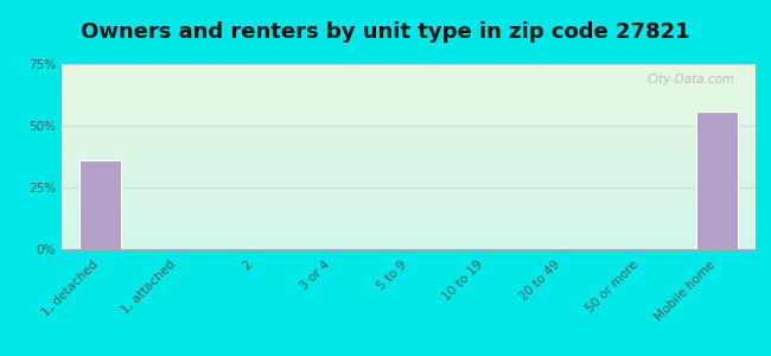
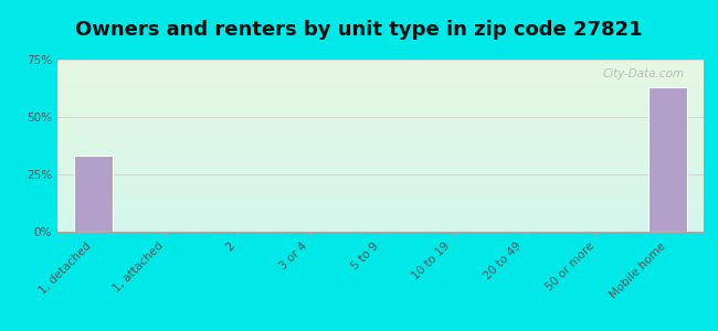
1, detached: 36% -> 33%
Mobile home: 56% -> 63%
